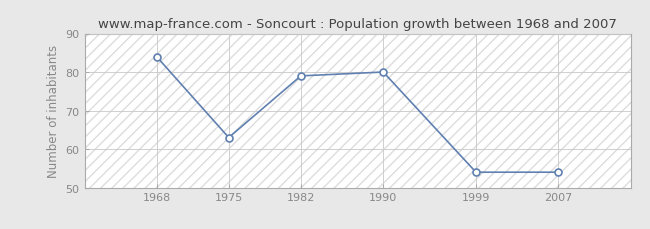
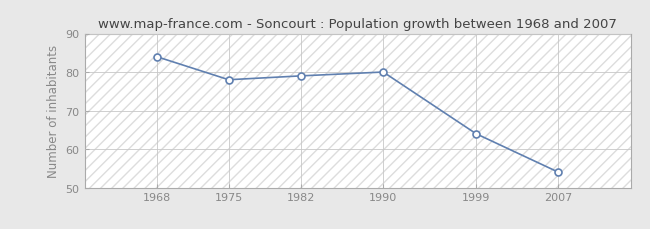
1975: 63 -> 78
1999: 54 -> 64
